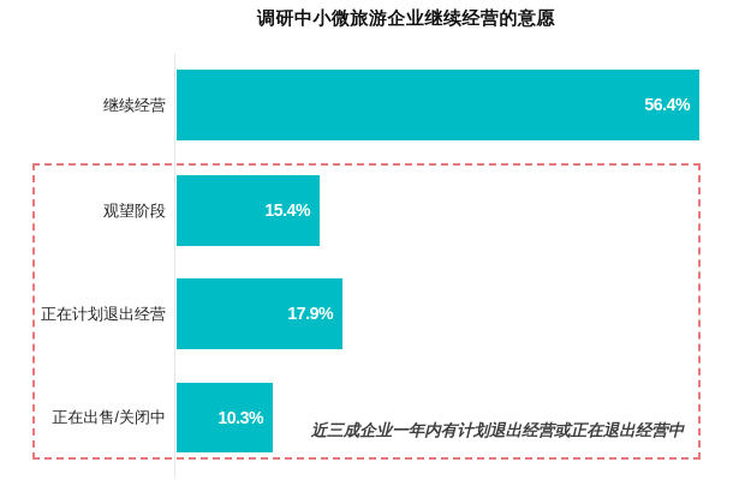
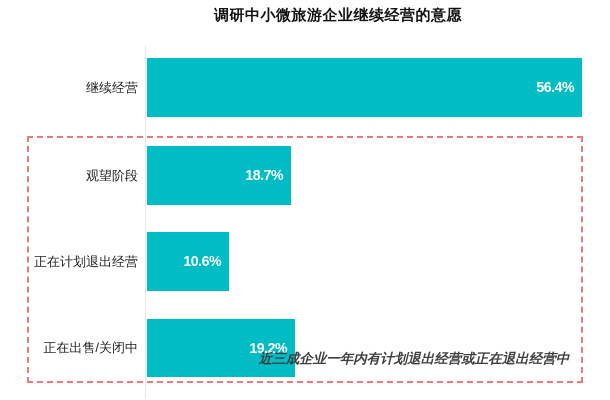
观望阶段: 15.4% -> 18.7%
正在计划退出经营: 17.9% -> 10.6%
正在出售/关闭中: 10.3% -> 19.2%
